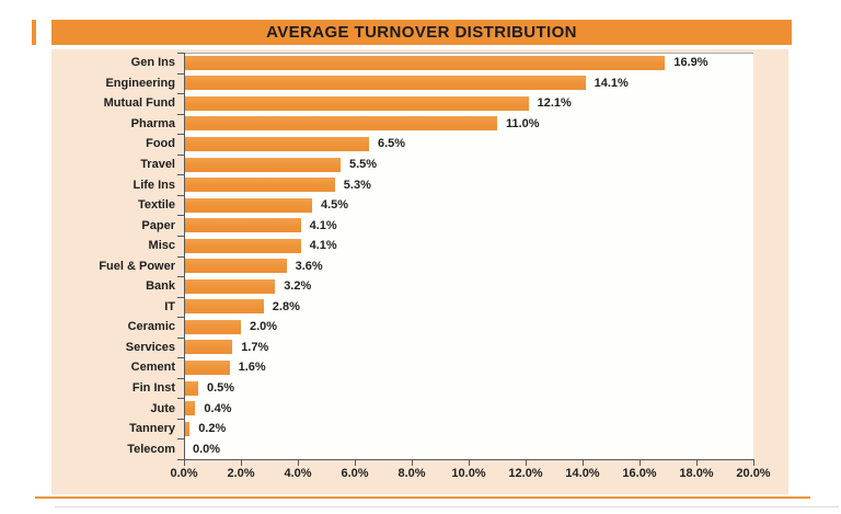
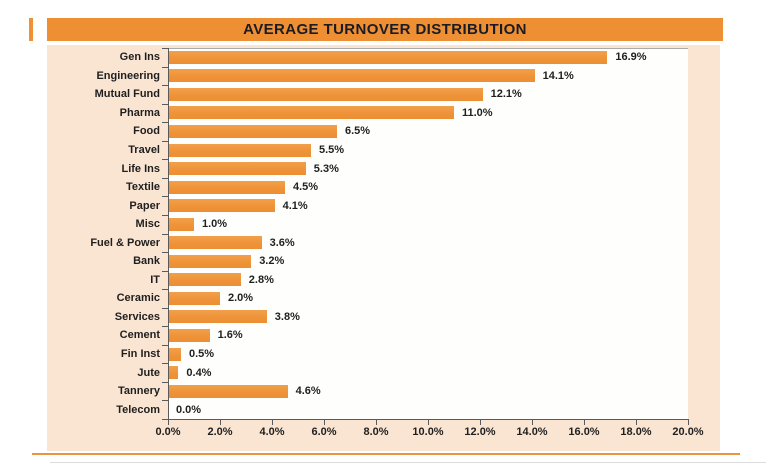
Misc: 4.1% -> 1.0%
Services: 1.7% -> 3.8%
Tannery: 0.2% -> 4.6%
